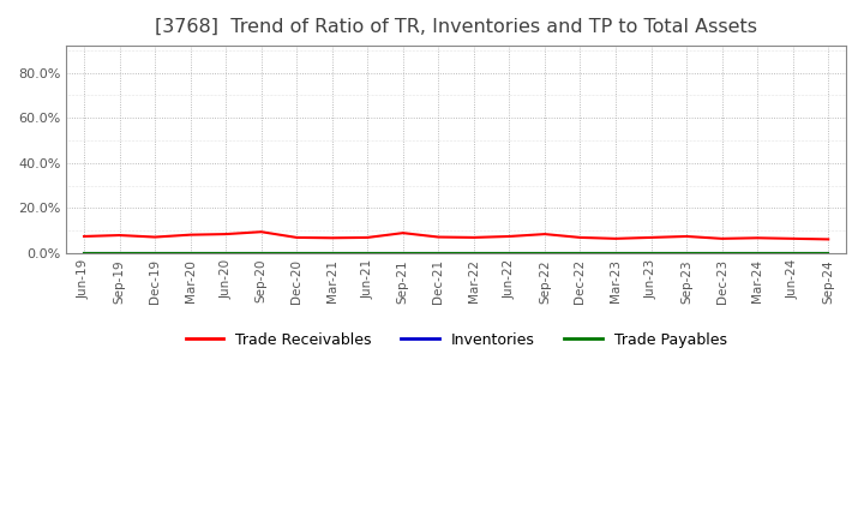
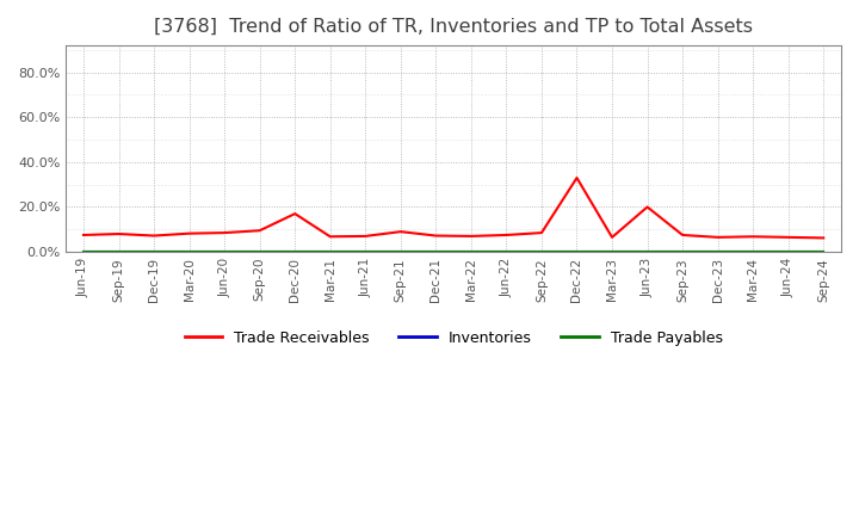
Trade Receivables/Dec-20: 7% -> 17%
Trade Receivables/Dec-22: 7% -> 33%
Trade Receivables/Jun-23: 7% -> 20%
